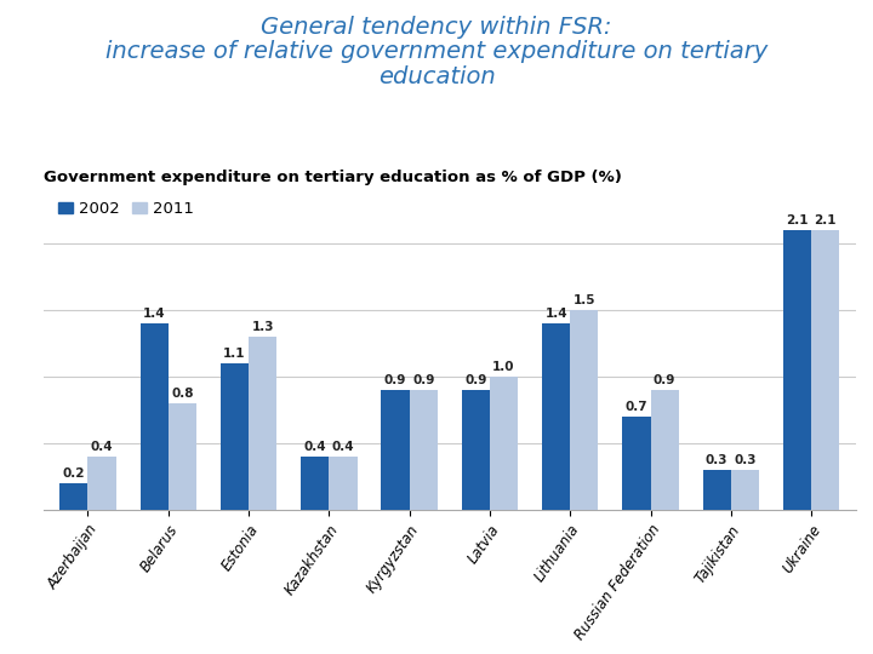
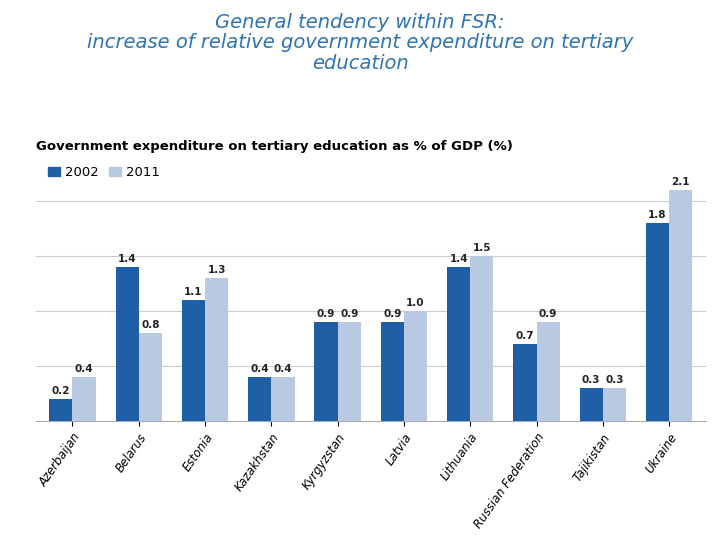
2002/Ukraine: 2.1 -> 1.8
